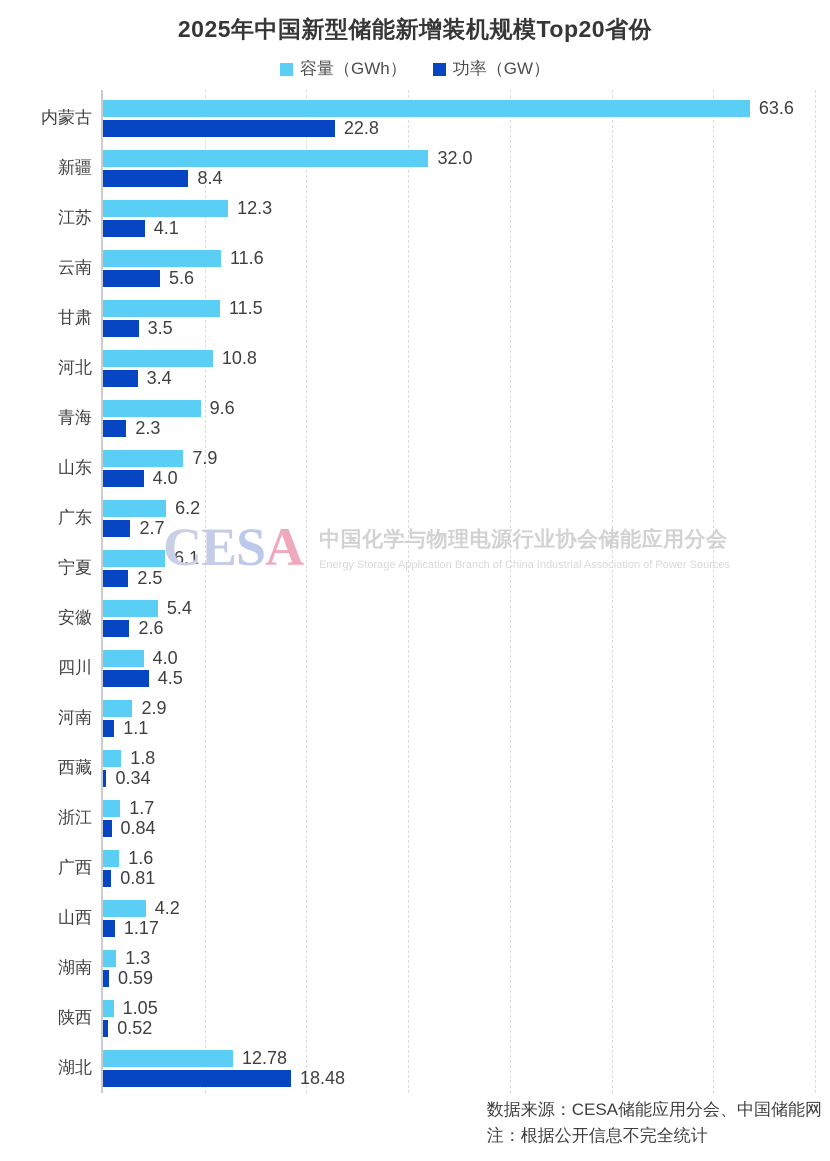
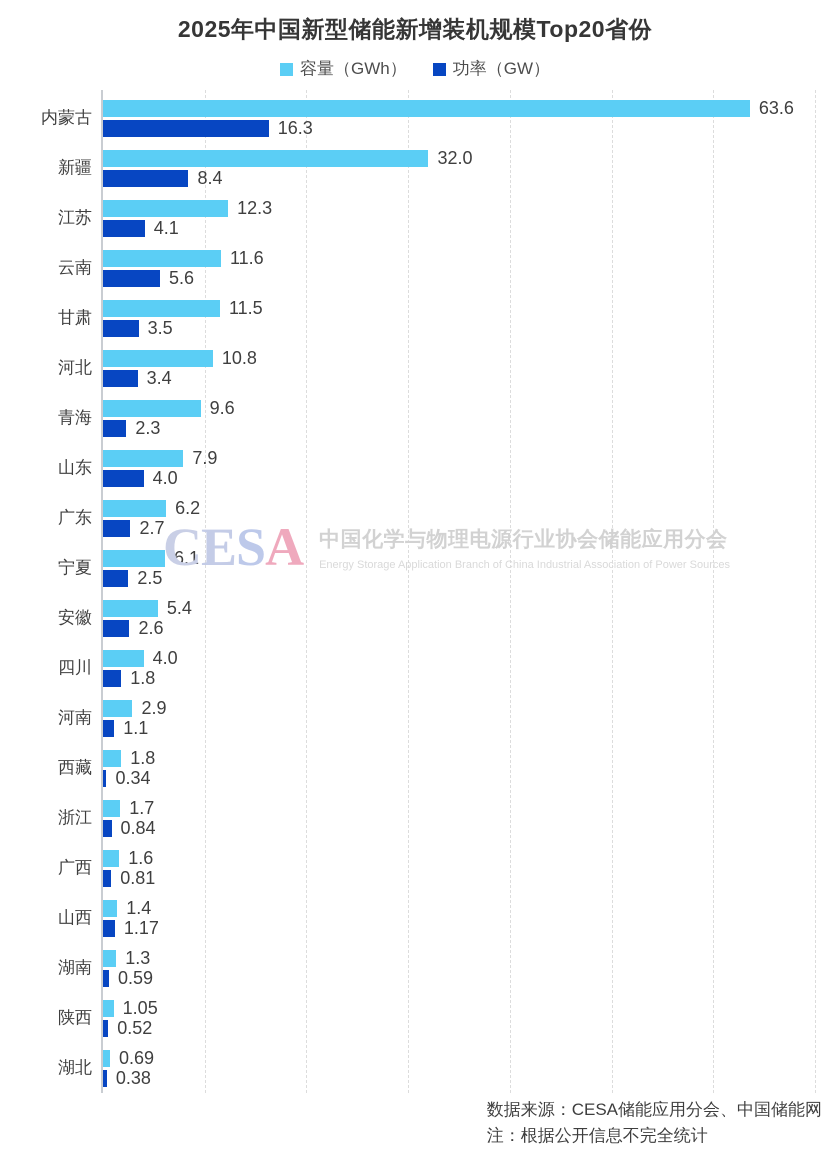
功率（GW）/内蒙古: 22.8 -> 16.3
功率（GW）/四川: 4.5 -> 1.8
容量（GWh）/山西: 4.2 -> 1.4
容量（GWh）/湖北: 12.78 -> 0.69
功率（GW）/湖北: 18.48 -> 0.38
